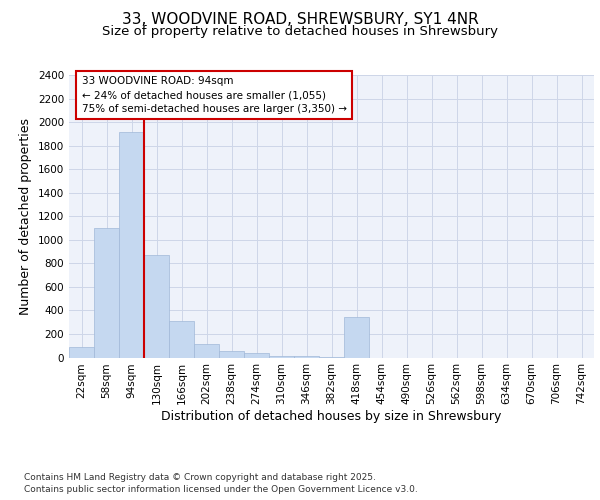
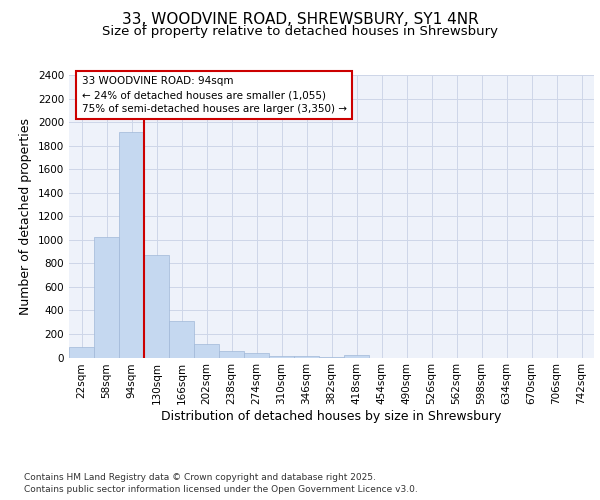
58sqm: 1100 -> 1020
418sqm: 340 -> 20
